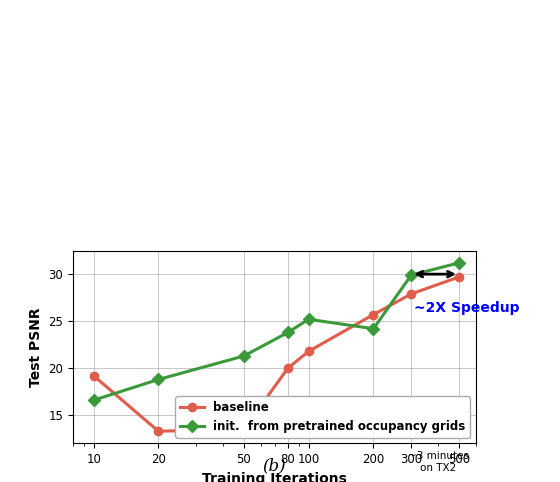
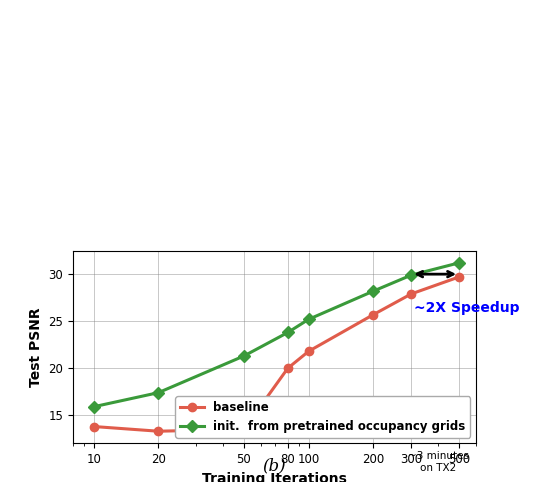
baseline/10: 19.2 -> 13.8
init. from pretrained occupancy grids/10: 16.6 -> 15.9
init. from pretrained occupancy grids/20: 18.8 -> 17.4
init. from pretrained occupancy grids/200: 24.2 -> 28.2
